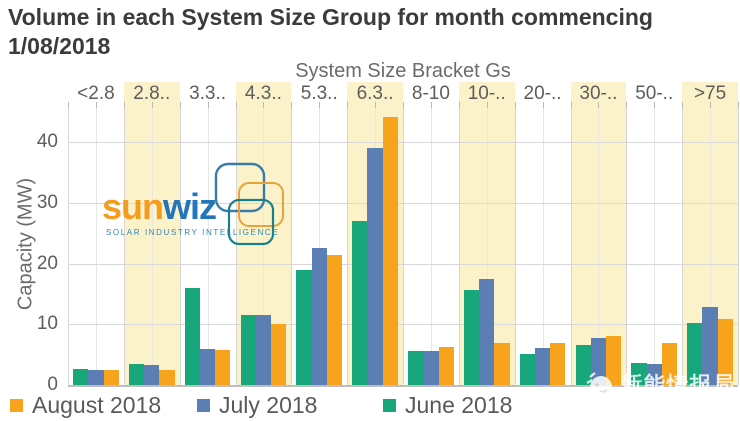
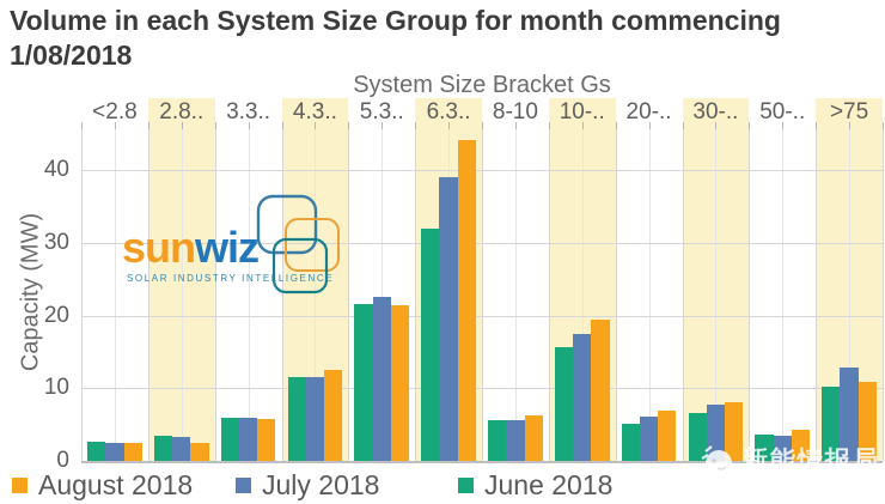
June 2018/3.3..: 16 -> 6
August 2018/4.3..: 10 -> 12
June 2018/5.3..: 19 -> 22
June 2018/6.3..: 27 -> 32
August 2018/10-..: 7 -> 20
August 2018/50-..: 7 -> 4
